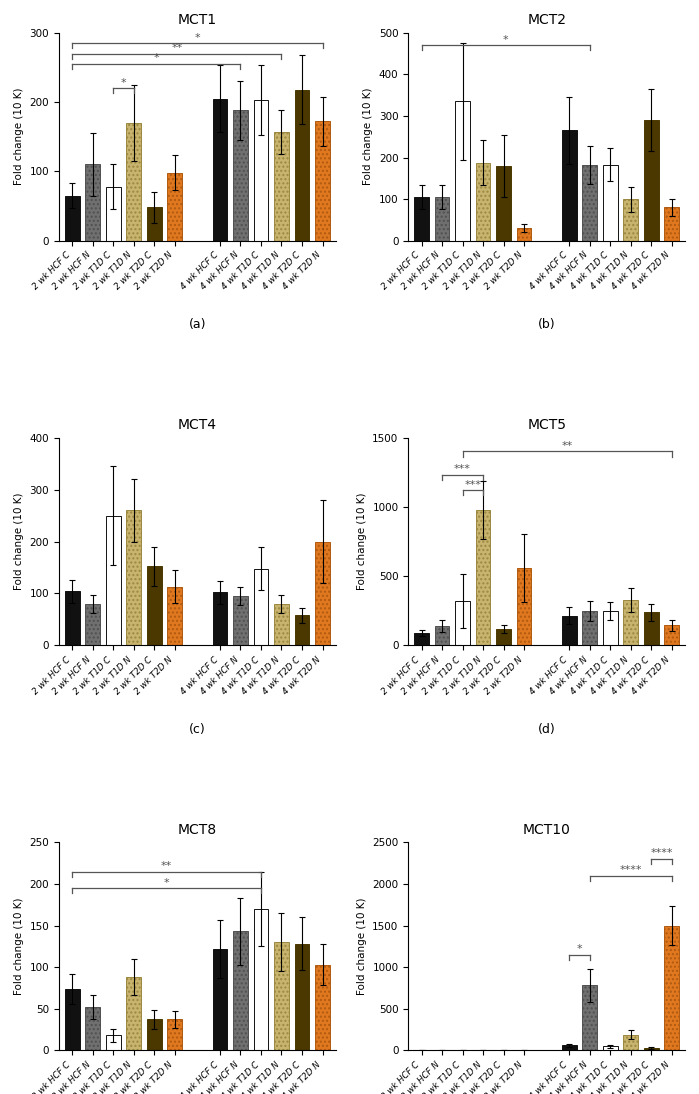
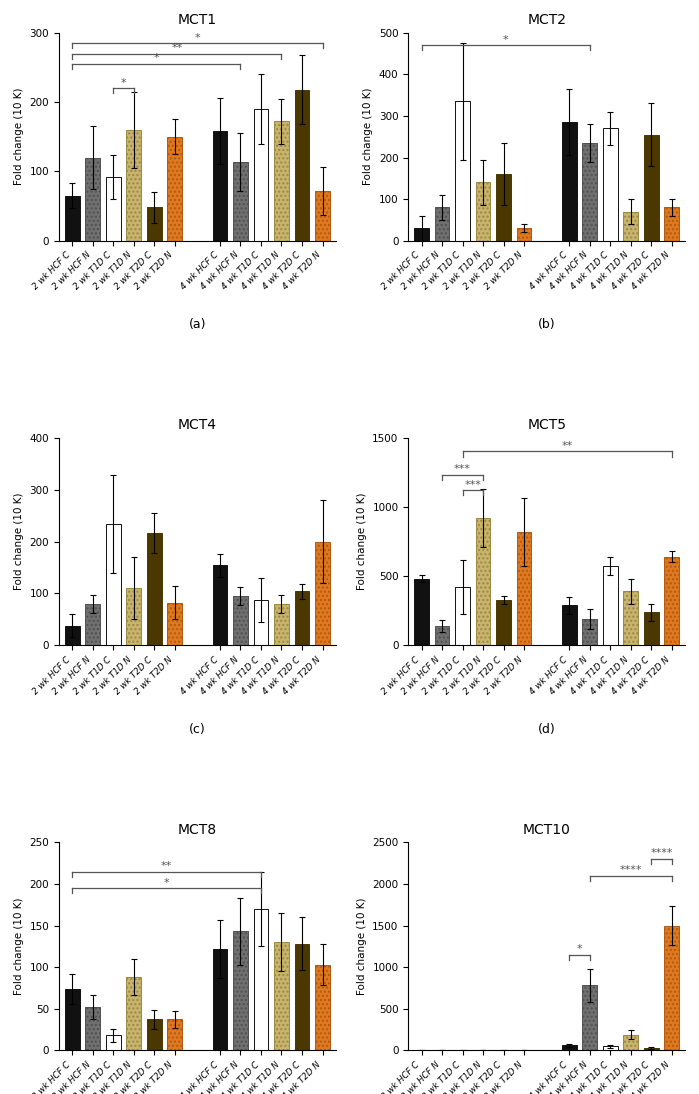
MCT1/2 wk HCF N: 110 -> 120
MCT1/2 wk T1D C: 78 -> 92
MCT1/2 wk T1D N: 170 -> 160
MCT1/2 wk T2D N: 98 -> 150
MCT1/4 wk HCF C: 205 -> 158
MCT1/4 wk HCF N: 188 -> 114
MCT1/4 wk T1D C: 203 -> 190
MCT1/4 wk T1D N: 157 -> 172
MCT1/4 wk T2D N: 172 -> 72
MCT2/2 wk HCF C: 105 -> 30
MCT2/2 wk HCF N: 105 -> 80
MCT2/2 wk T1D N: 188 -> 140
MCT2/2 wk T2D C: 180 -> 160
MCT2/4 wk HCF C: 265 -> 285
MCT2/4 wk HCF N: 182 -> 235
MCT2/4 wk T1D C: 183 -> 270
MCT2/4 wk T1D N: 100 -> 70
MCT2/4 wk T2D C: 290 -> 255
MCT4/2 wk HCF C: 104 -> 38
MCT4/2 wk T1D C: 250 -> 234
MCT4/2 wk T1D N: 260 -> 110
MCT4/2 wk T2D C: 152 -> 216
MCT4/2 wk T2D N: 113 -> 82
MCT4/4 wk HCF C: 102 -> 154
MCT4/4 wk T1D C: 148 -> 88
MCT4/4 wk T2D C: 58 -> 104
MCT5/2 wk HCF C: 90 -> 480
MCT5/2 wk T1D C: 320 -> 420
MCT5/2 wk T1D N: 980 -> 920
MCT5/2 wk T2D C: 120 -> 330
MCT5/2 wk T2D N: 560 -> 820
MCT5/4 wk HCF C: 220 -> 290
MCT5/4 wk HCF N: 250 -> 190
MCT5/4 wk T1D C: 250 -> 570
MCT5/4 wk T1D N: 330 -> 390
MCT5/4 wk T2D N: 140 -> 640
